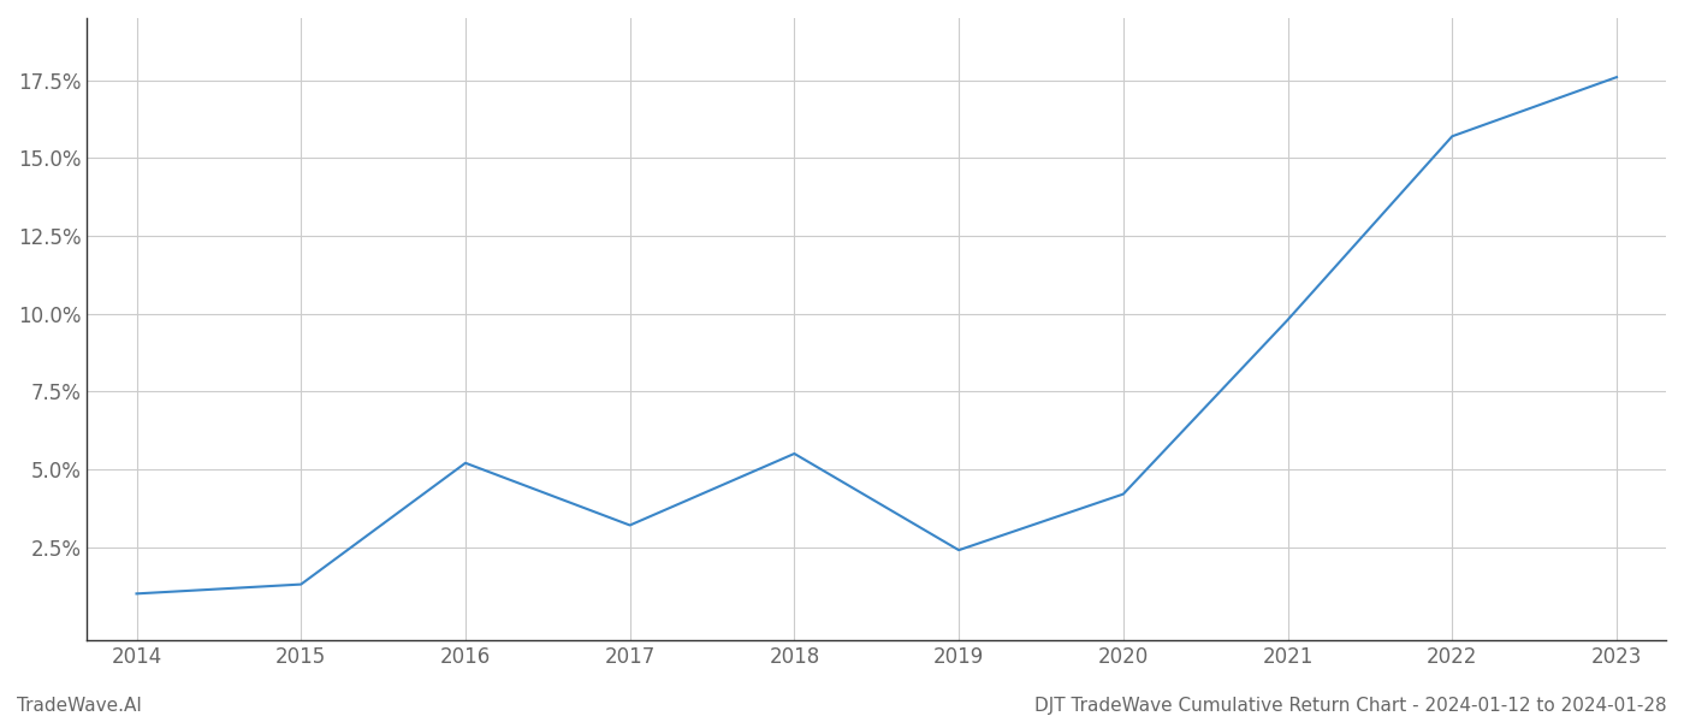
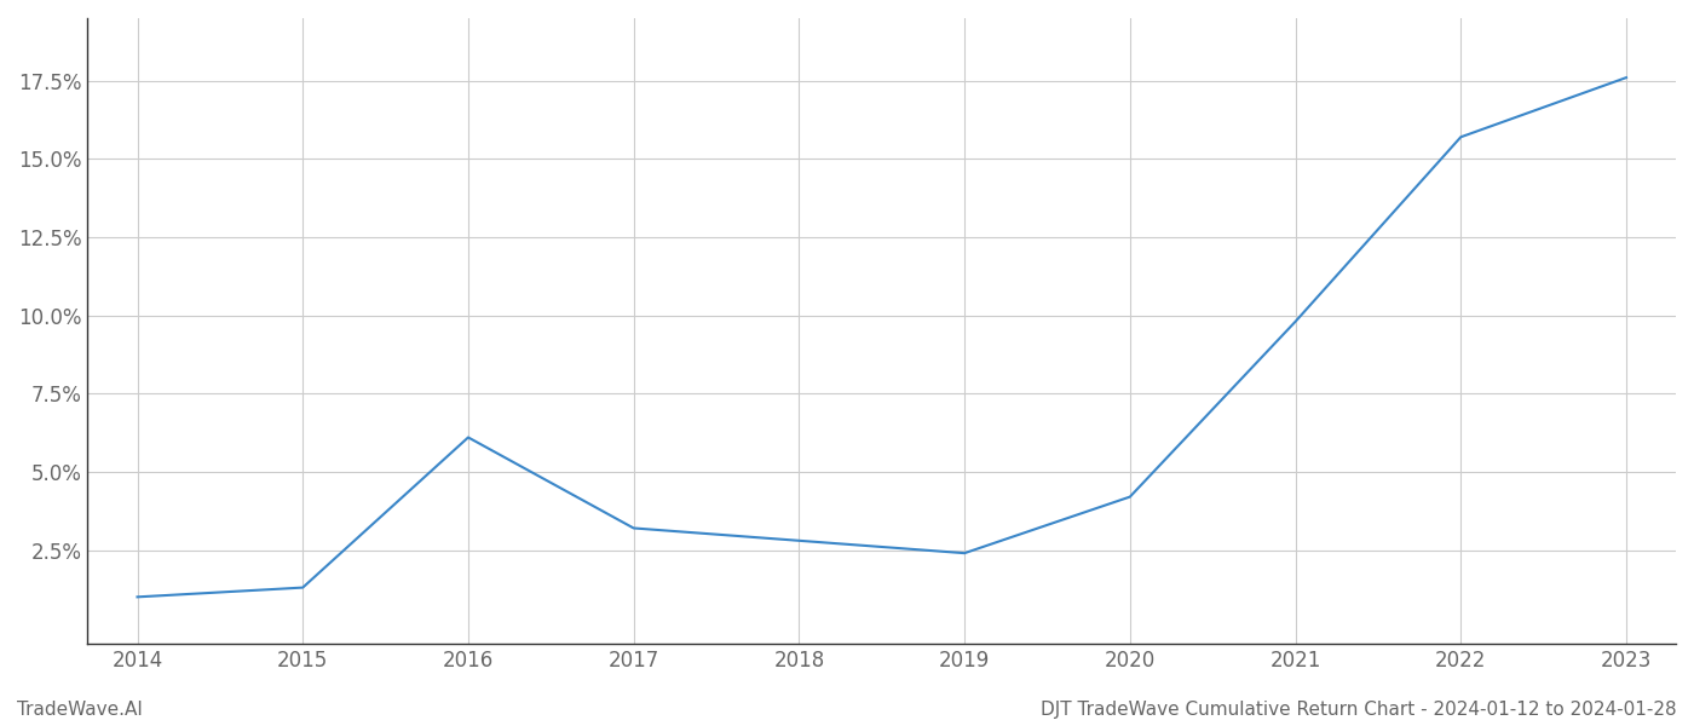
2016: 5.2% -> 6.1%
2018: 5.5% -> 2.8%
